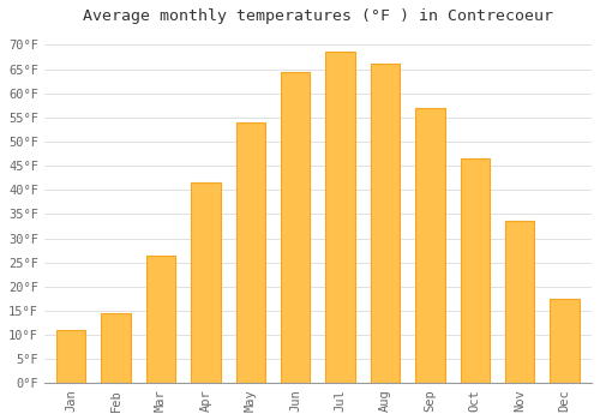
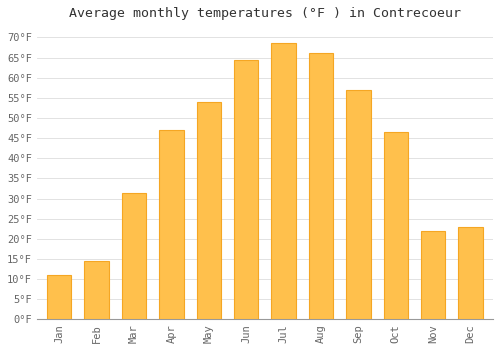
Mar: 26.5°F -> 31.5°F
Apr: 41.5°F -> 47.0°F
Nov: 33.5°F -> 22.0°F
Dec: 17.5°F -> 23.0°F
